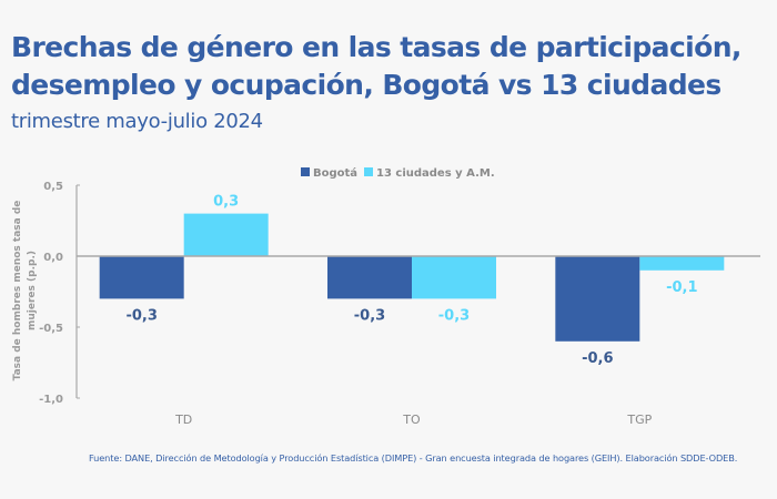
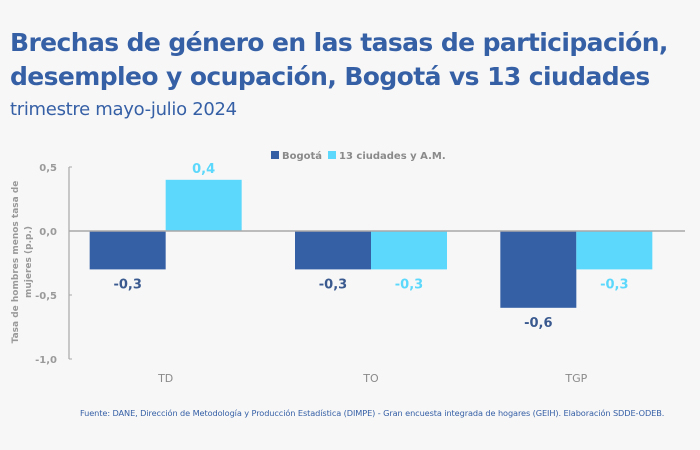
13 ciudades y A.M./TD: 0,3 -> 0,4
13 ciudades y A.M./TGP: -0,1 -> -0,3
